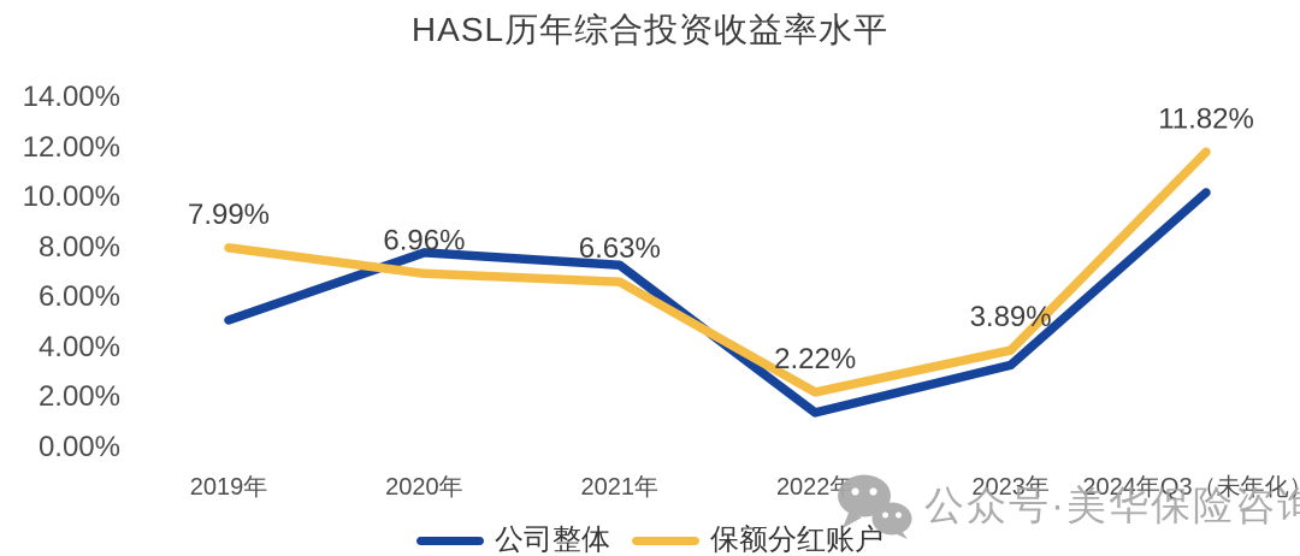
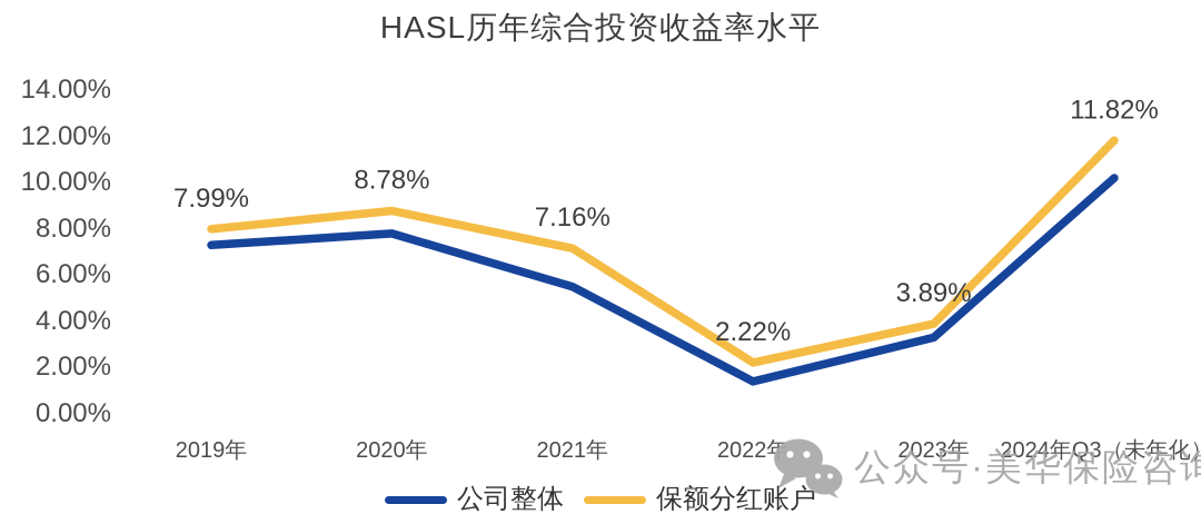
公司整体/2019年: 5.1% -> 7.3%
保额分红账户/2020年: 6.96% -> 8.78%
公司整体/2021年: 7.3% -> 5.5%
保额分红账户/2021年: 6.63% -> 7.16%
